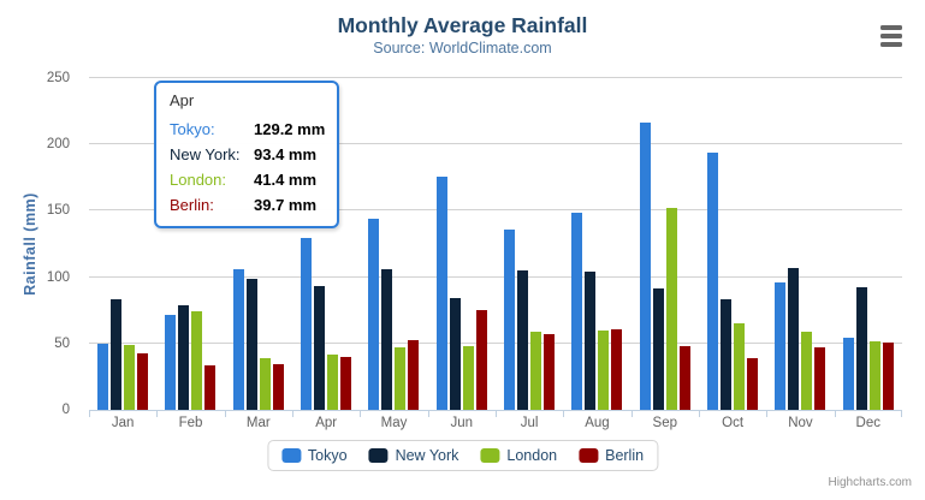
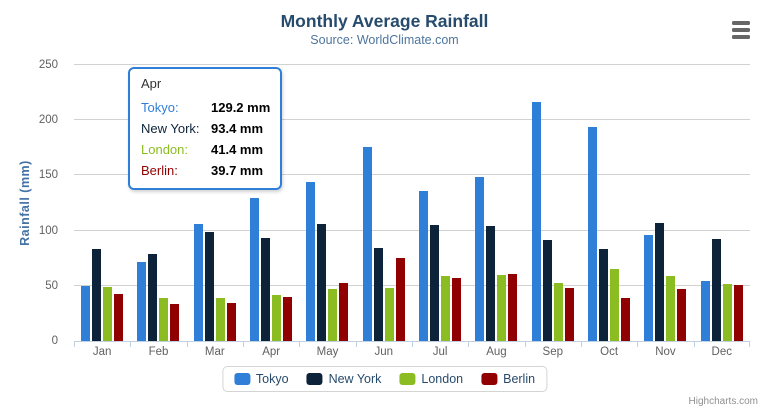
London/Feb: 74 -> 39
London/Sep: 152 -> 52
